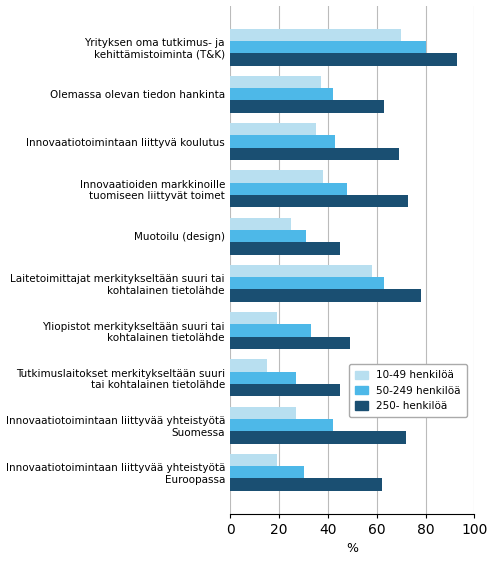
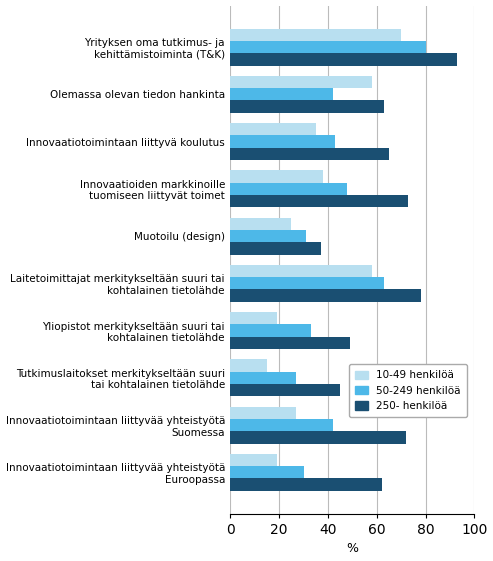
10-49 henkilöä/Olemassa olevan tiedon hankinta: 37 -> 58
250- henkilöä/Innovaatiotoimintaan liittyvä koulutus: 69 -> 65
250- henkilöä/Muotoilu (design): 45 -> 37
